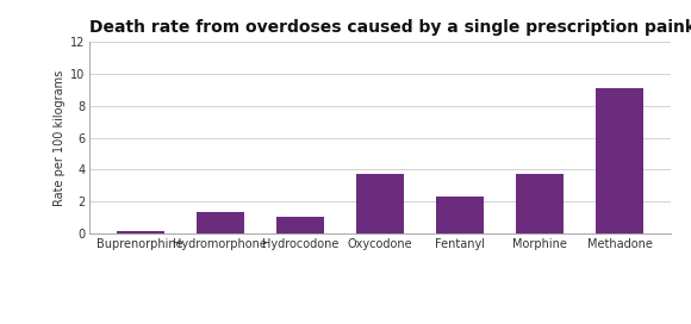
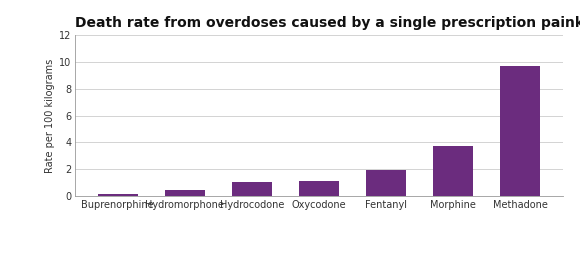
Hydromorphone: 1.3 -> 0.5
Oxycodone: 3.7 -> 1.1
Fentanyl: 2.3 -> 1.9
Methadone: 9.1 -> 9.7
